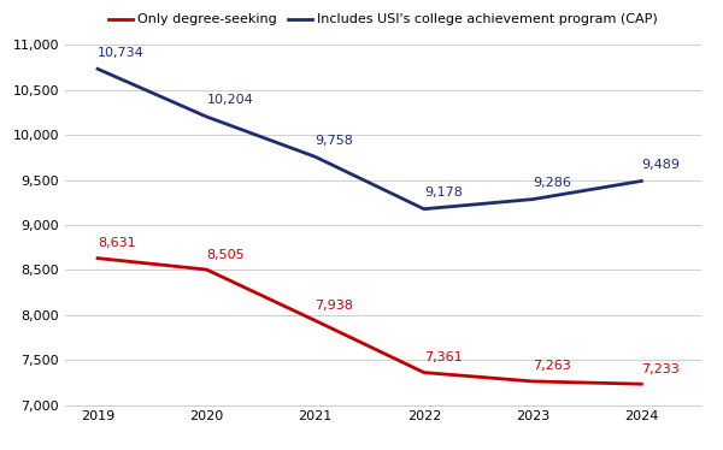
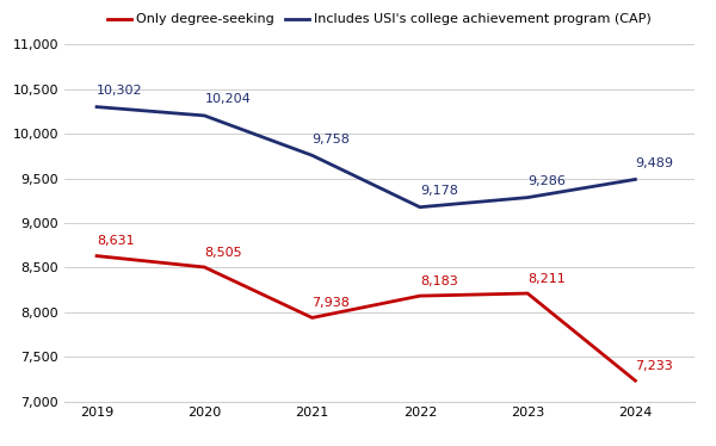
Includes USI's college achievement program (CAP)/2019: 10,734 -> 10,302
Only degree-seeking/2022: 7,361 -> 8,183
Only degree-seeking/2023: 7,263 -> 8,211
